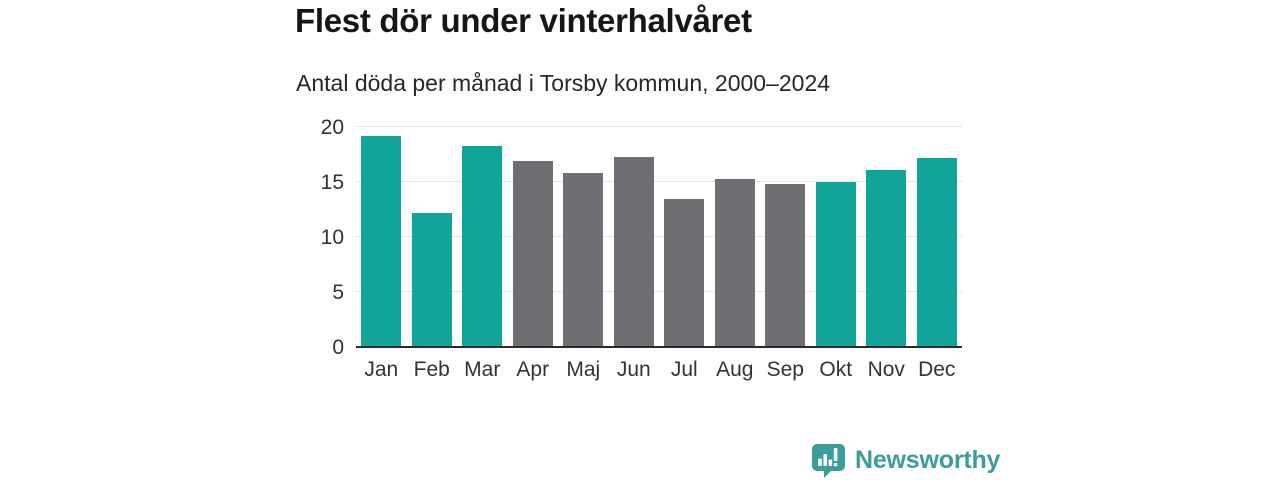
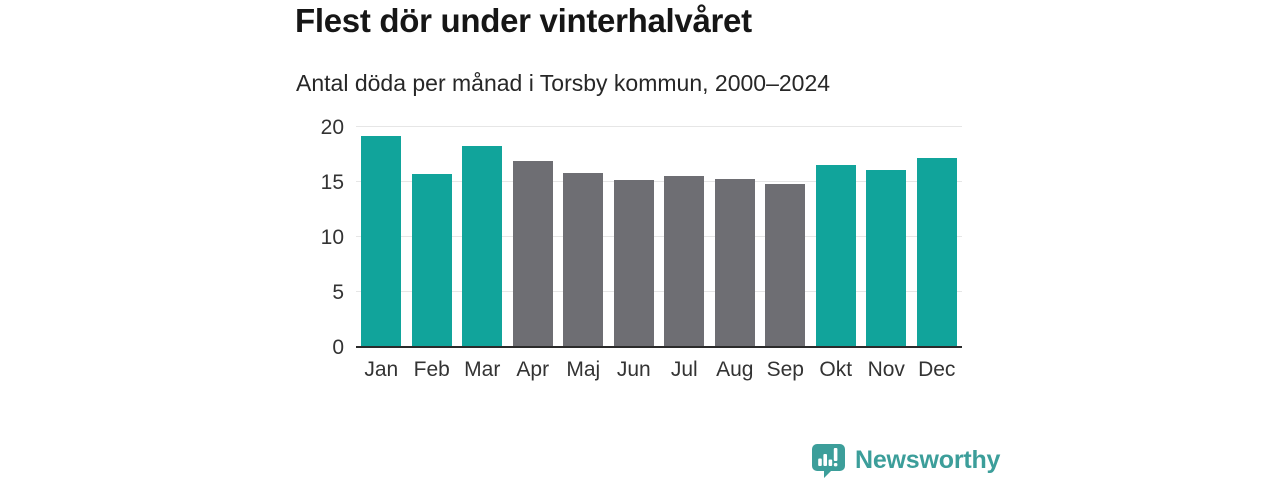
Feb: 12.1 -> 15.6
Jun: 17.2 -> 15.1
Jul: 13.4 -> 15.5
Okt: 14.9 -> 16.5
